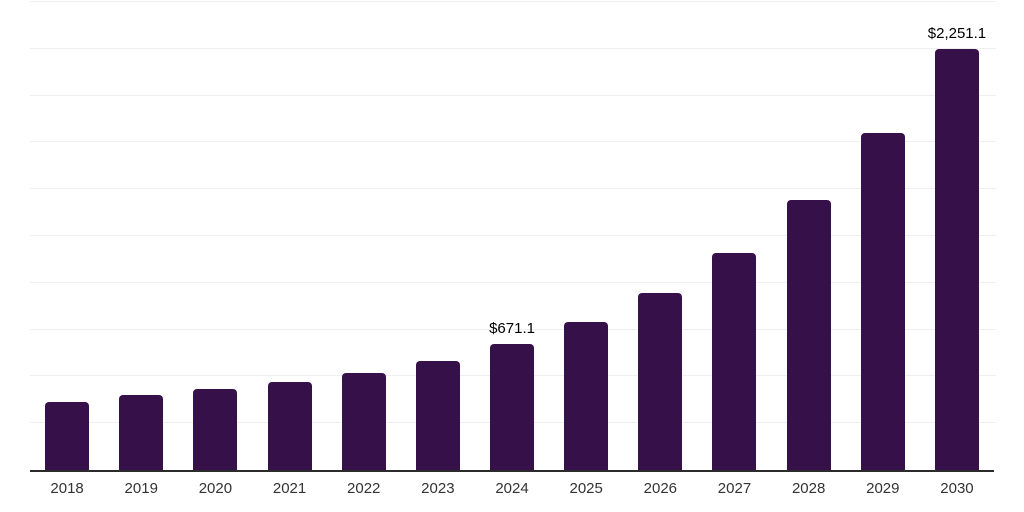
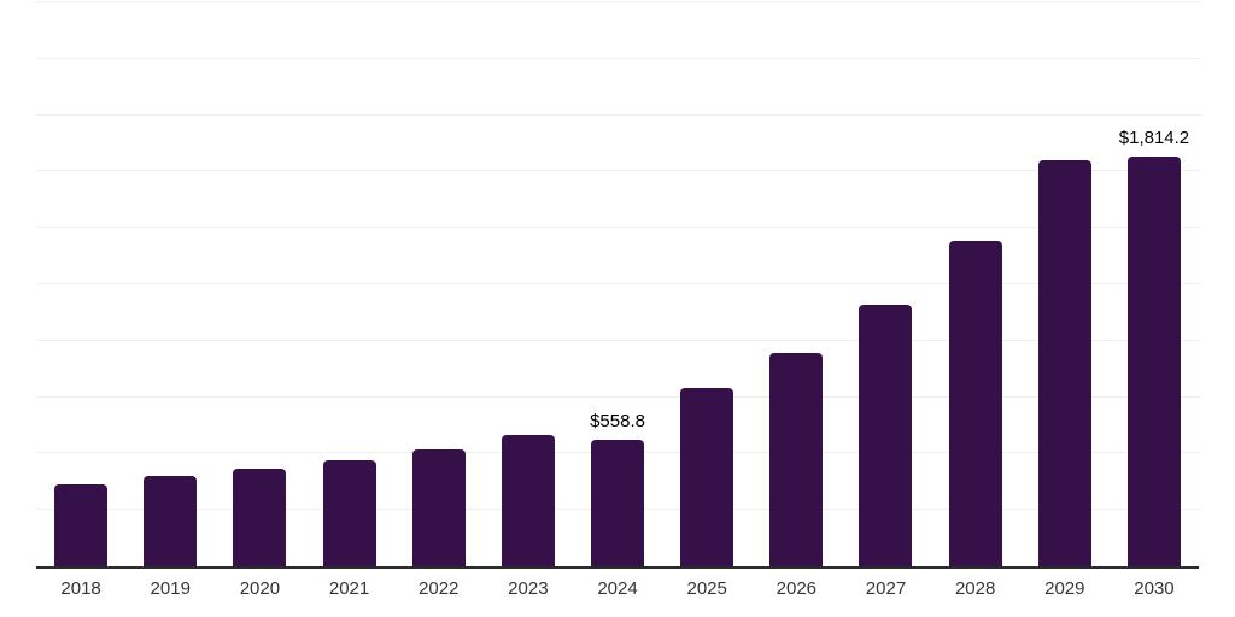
2024: $671.1 -> $558.8
2030: $2,251.1 -> $1,814.2
